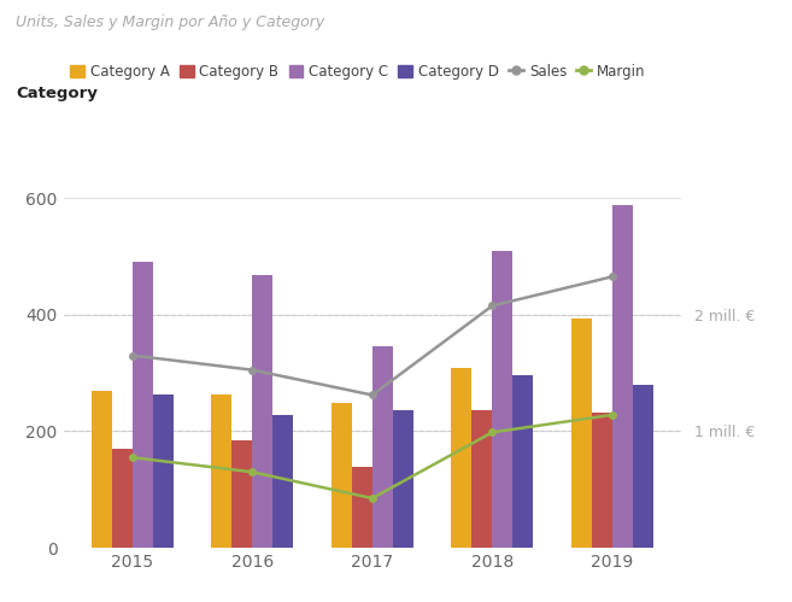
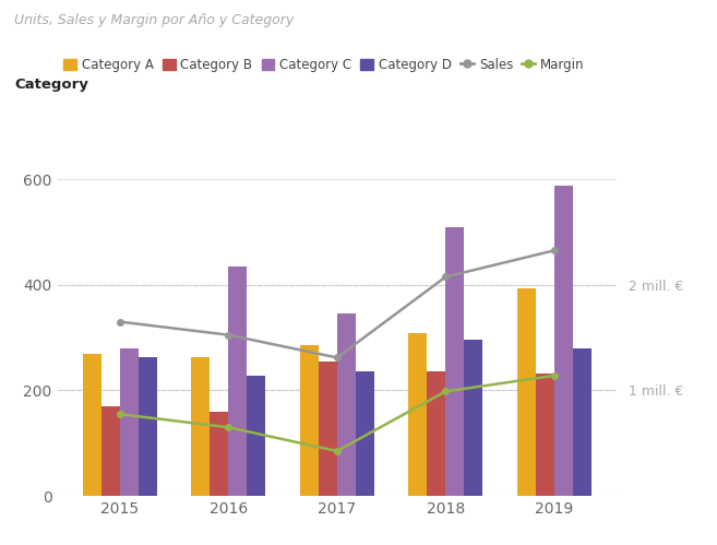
Category C/2015: 490 -> 280
Category B/2016: 185 -> 160
Category C/2016: 468 -> 435
Category A/2017: 248 -> 285
Category B/2017: 138 -> 255
